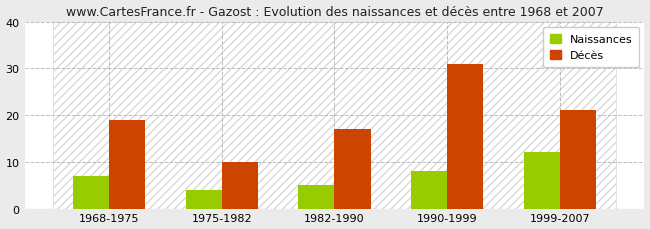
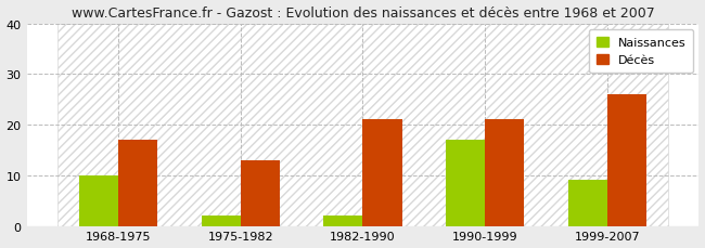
Naissances/1968-1975: 7 -> 10
Décès/1968-1975: 19 -> 17
Naissances/1975-1982: 4 -> 2
Décès/1975-1982: 10 -> 13
Naissances/1982-1990: 5 -> 2
Décès/1982-1990: 17 -> 21
Naissances/1990-1999: 8 -> 17
Décès/1990-1999: 31 -> 21
Naissances/1999-2007: 12 -> 9
Décès/1999-2007: 21 -> 26
